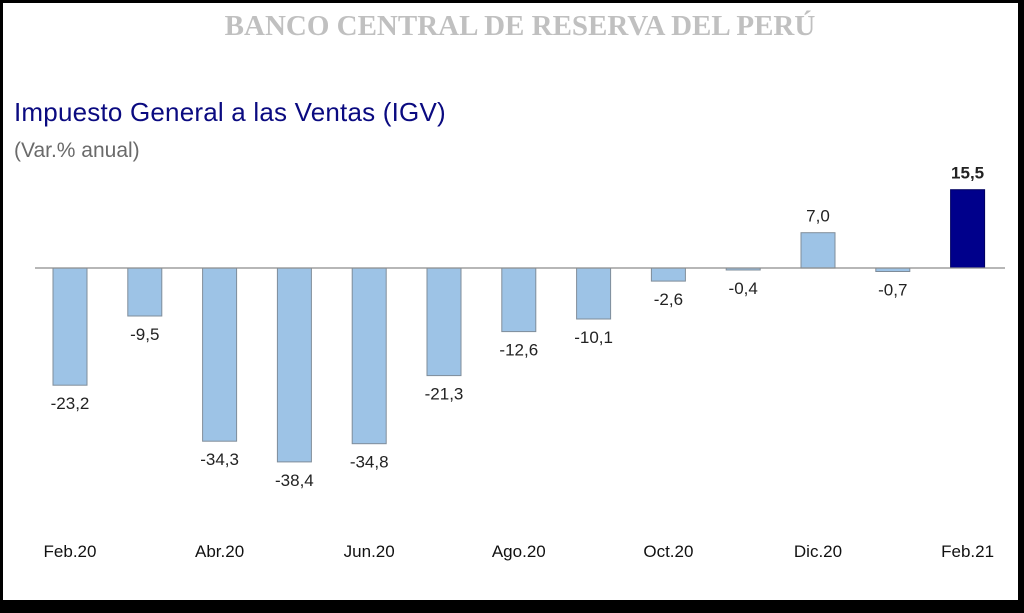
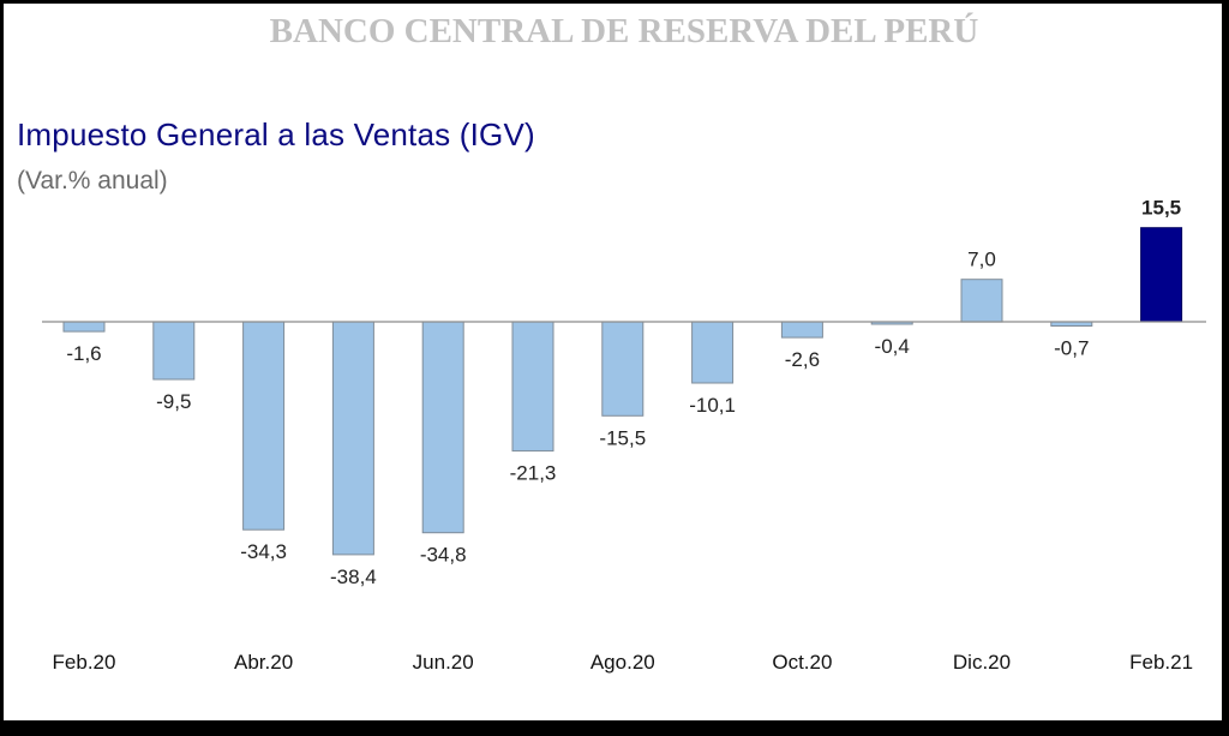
Feb.20: -23,2 -> -1,6
Ago.20: -12,6 -> -15,5
